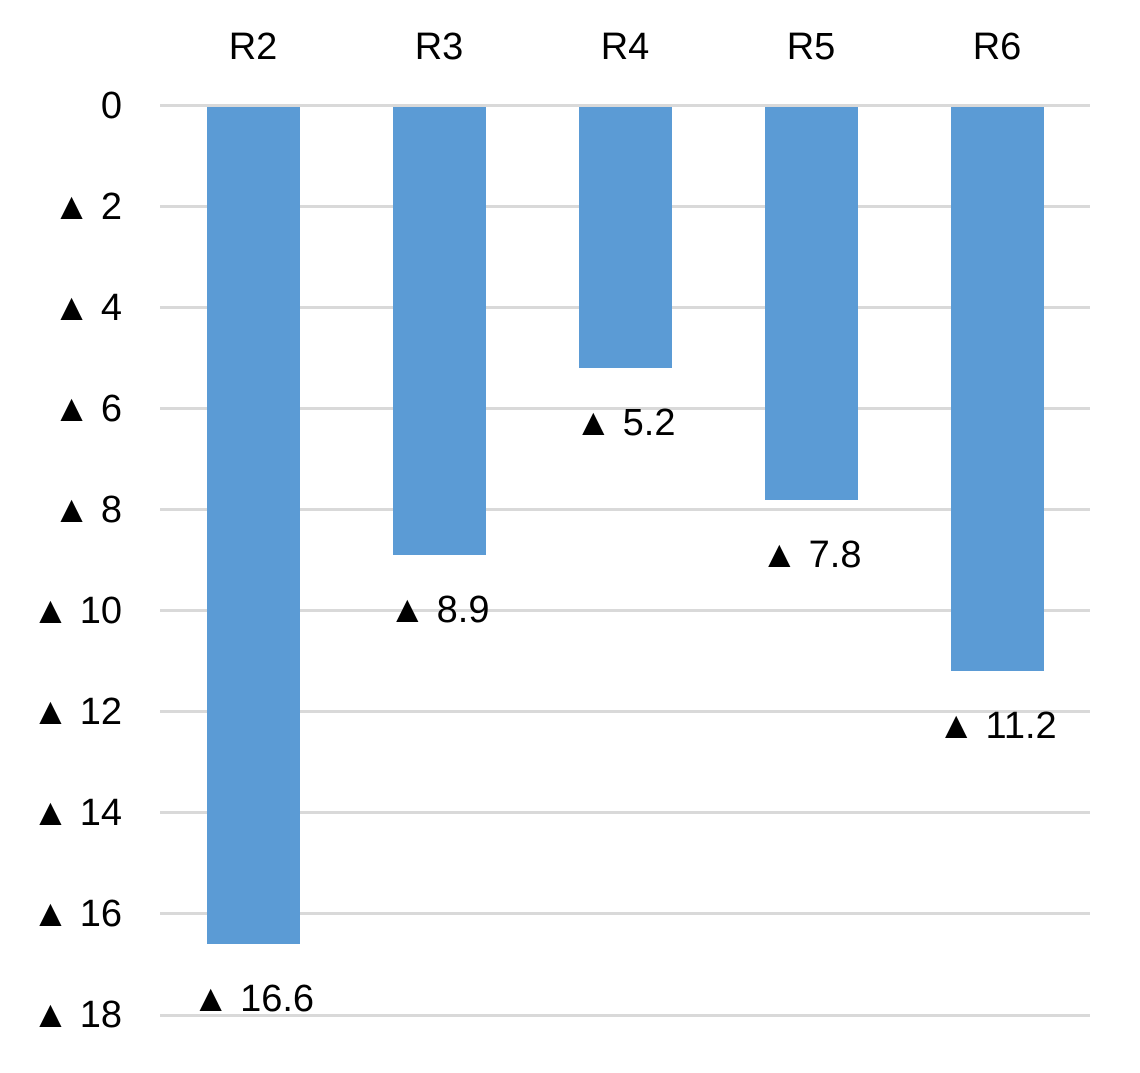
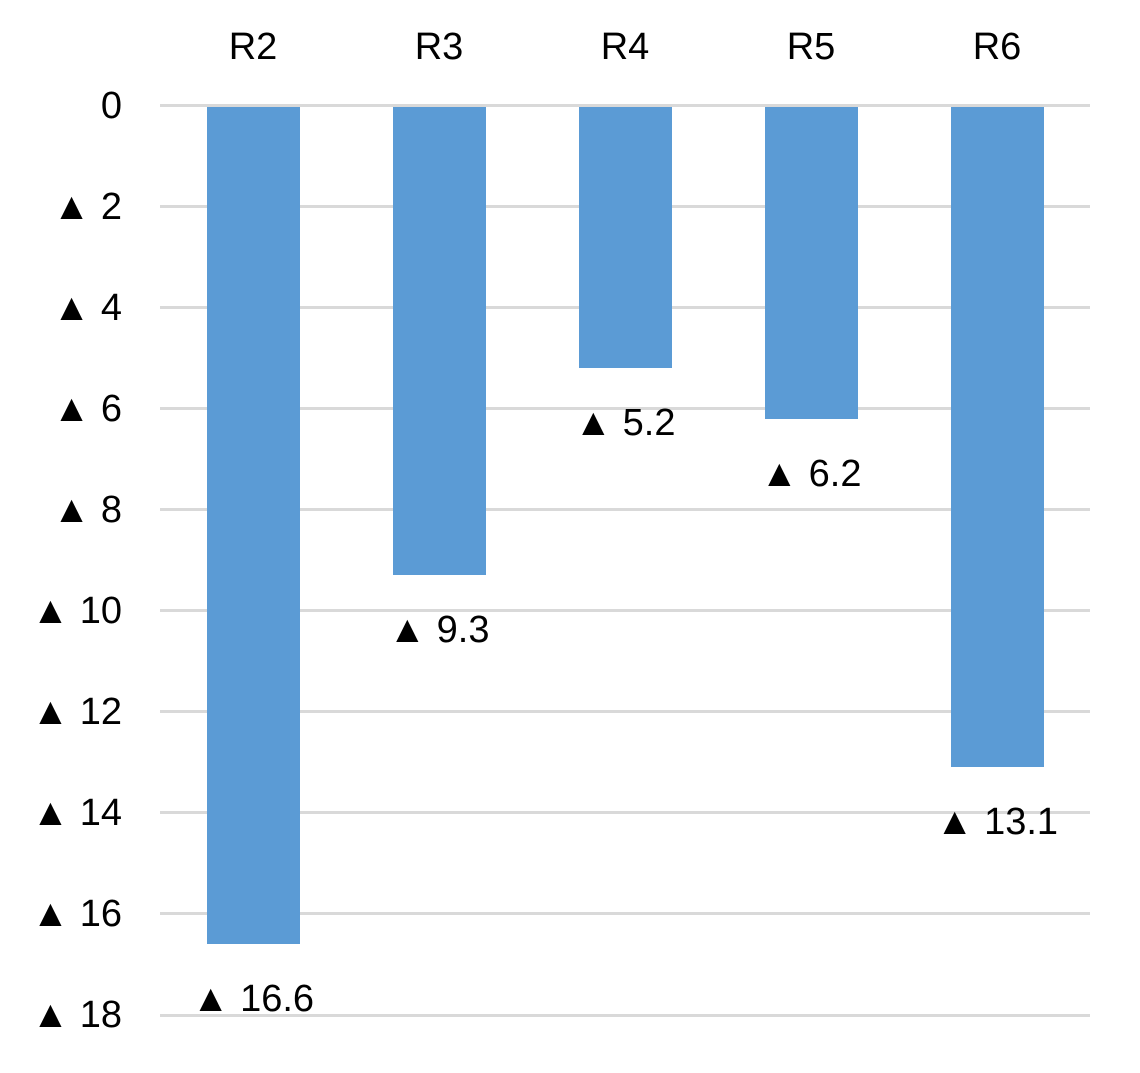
R3: 8.9 -> 9.3
R5: 7.8 -> 6.2
R6: 11.2 -> 13.1
